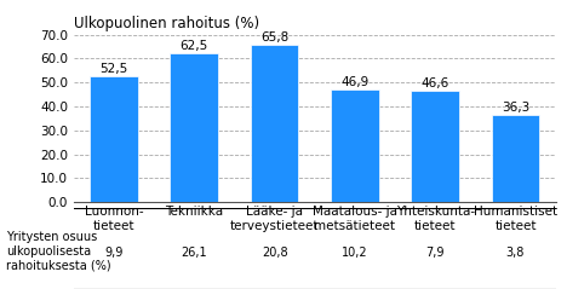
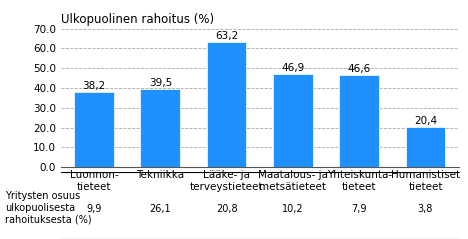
Luonnon- tieteet: 52,5 -> 38,2
Tekniikka: 62,5 -> 39,5
Lääke- ja terveystieteet: 65,8 -> 63,2
Humanistiset tieteet: 36,3 -> 20,4
